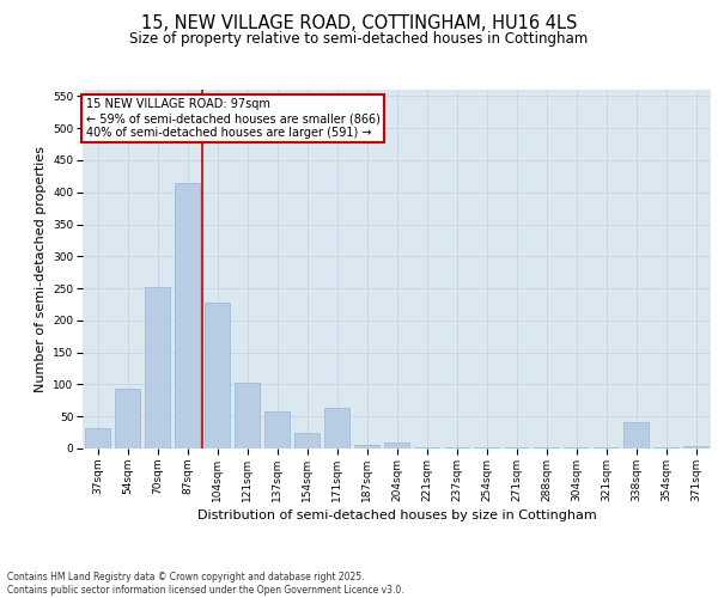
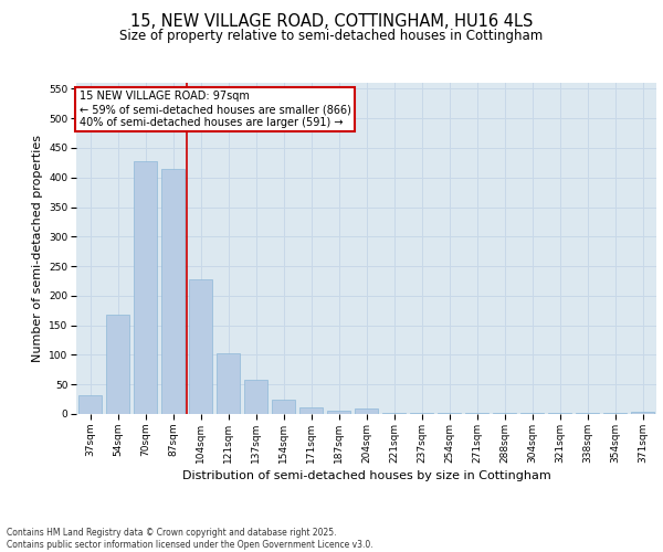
54sqm: 94 -> 168
70sqm: 252 -> 427
171sqm: 64 -> 12
338sqm: 42 -> 1
